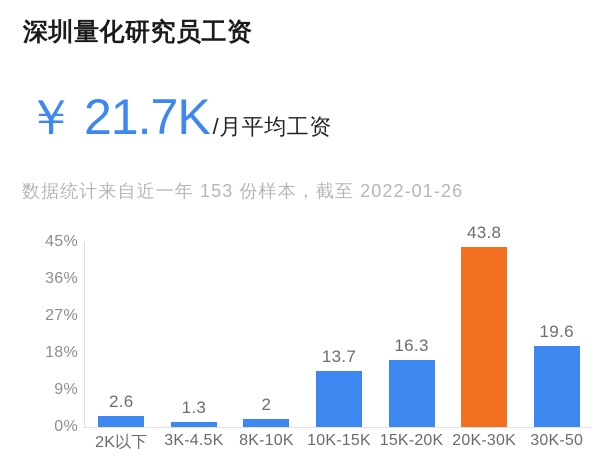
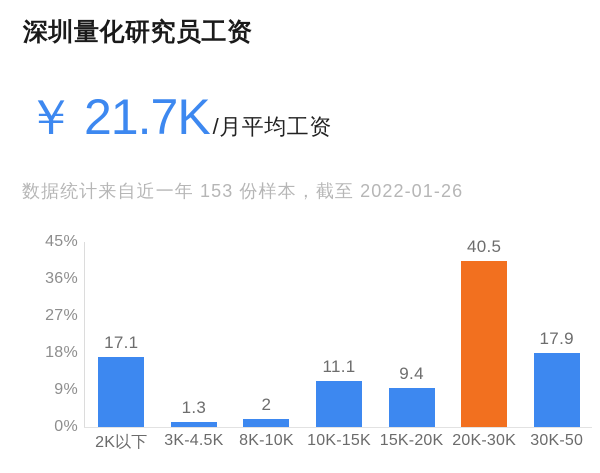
2K以下: 2.6 -> 17.1
10K-15K: 13.7 -> 11.1
15K-20K: 16.3 -> 9.4
20K-30K: 43.8 -> 40.5
30K-50: 19.6 -> 17.9
